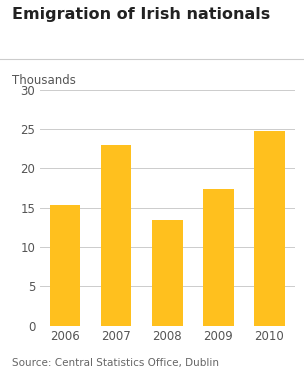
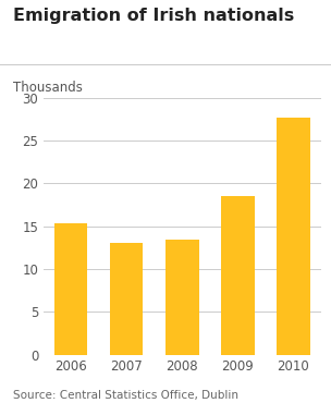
2007: 23.0 -> 13.0
2009: 17.4 -> 18.5
2010: 24.8 -> 27.7
